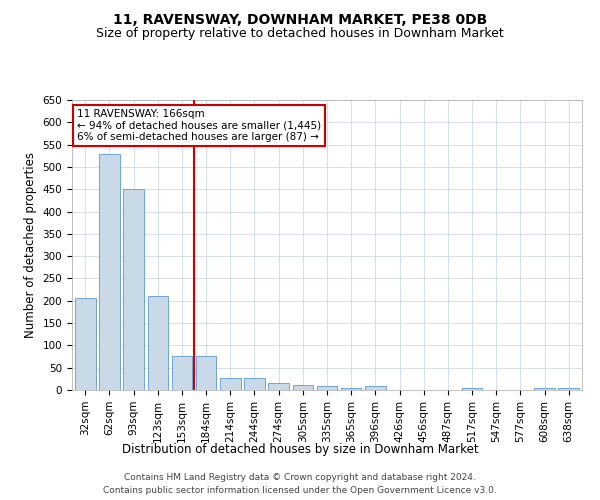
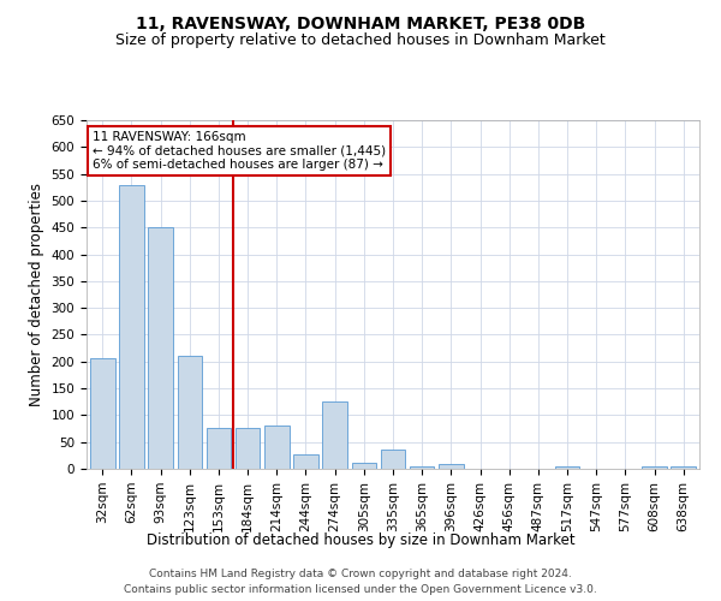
214sqm: 27 -> 80
274sqm: 15 -> 125
335sqm: 10 -> 35
